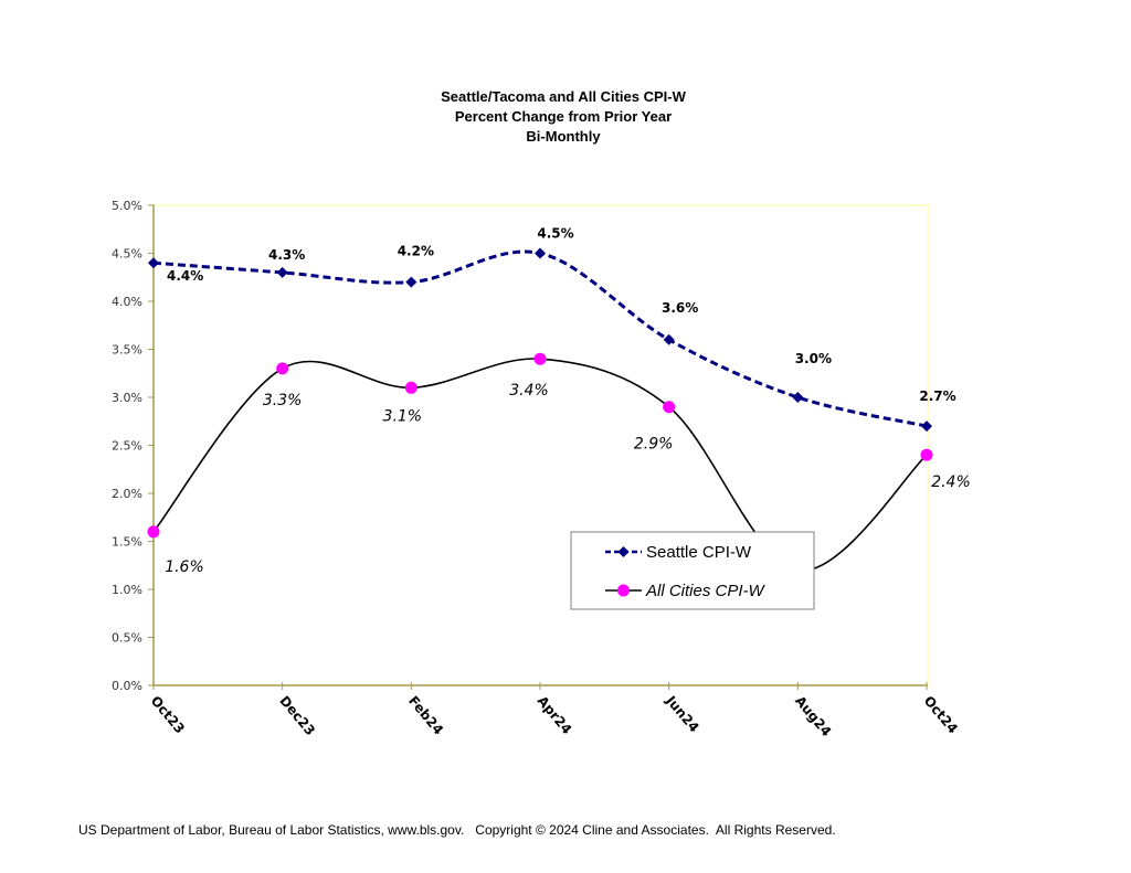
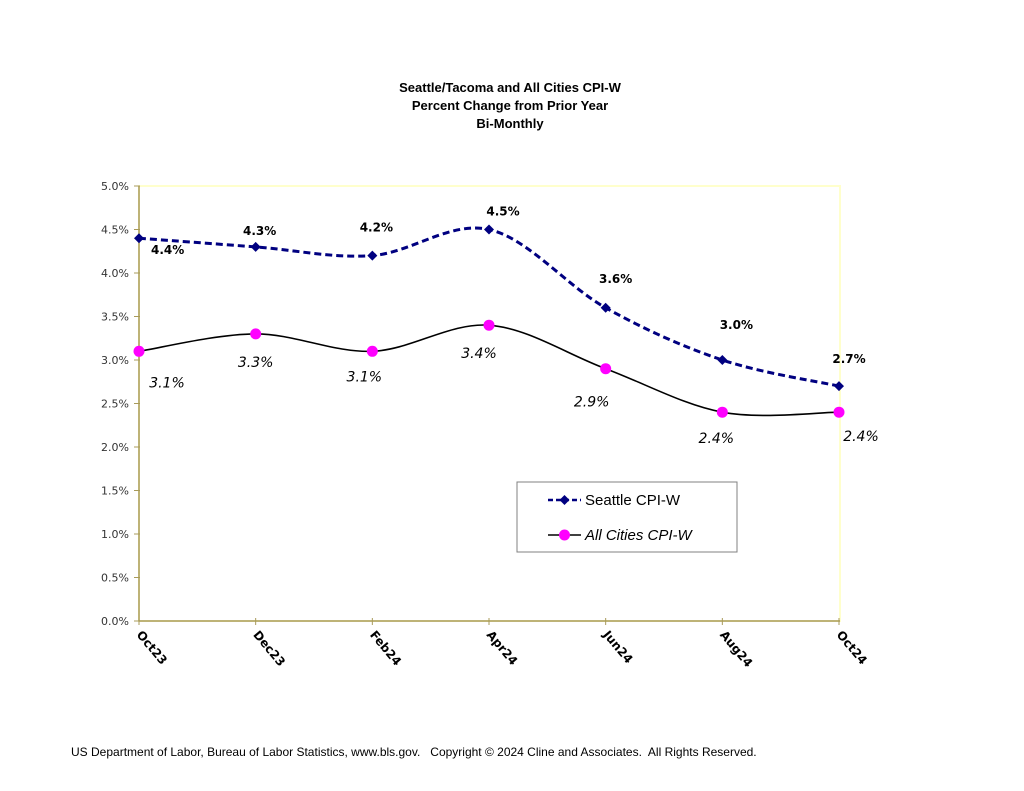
All Cities CPI-W/Oct23: 1.6% -> 3.1%
All Cities CPI-W/Aug24: 1.2% -> 2.4%
